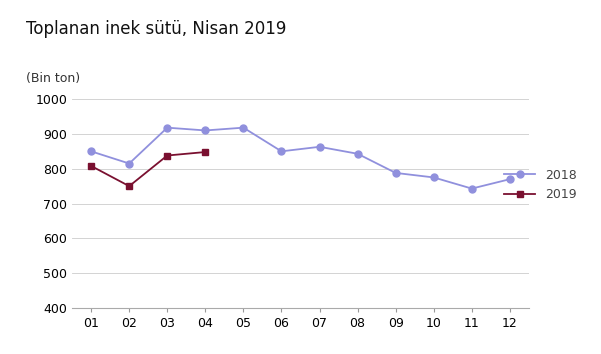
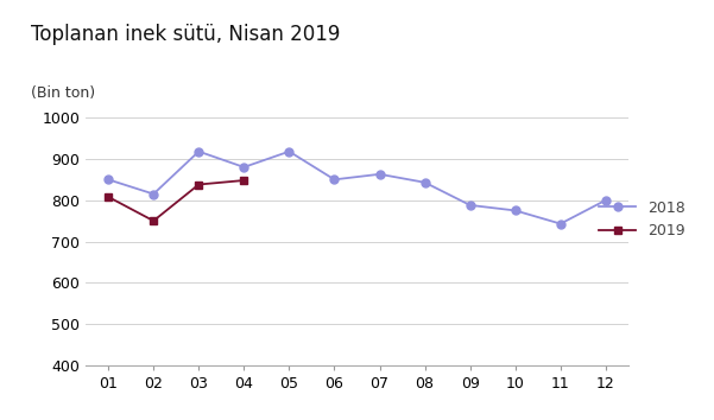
2018/04: 910 -> 880
2018/12: 770 -> 800
